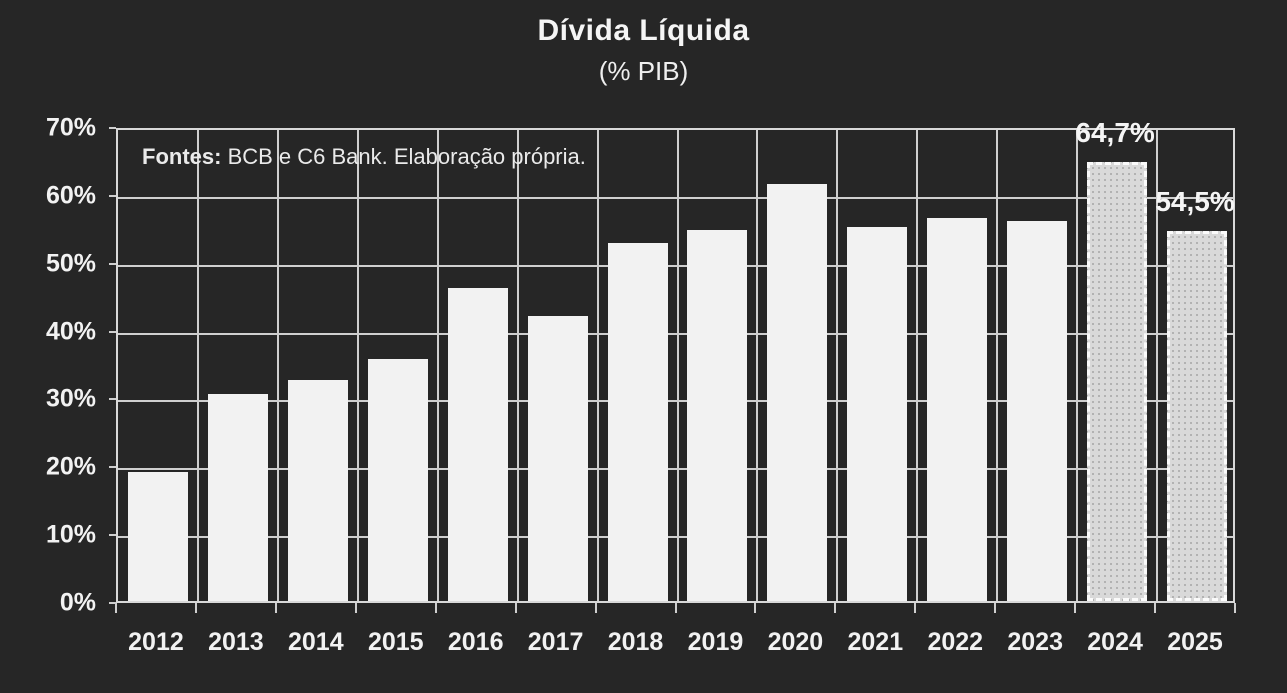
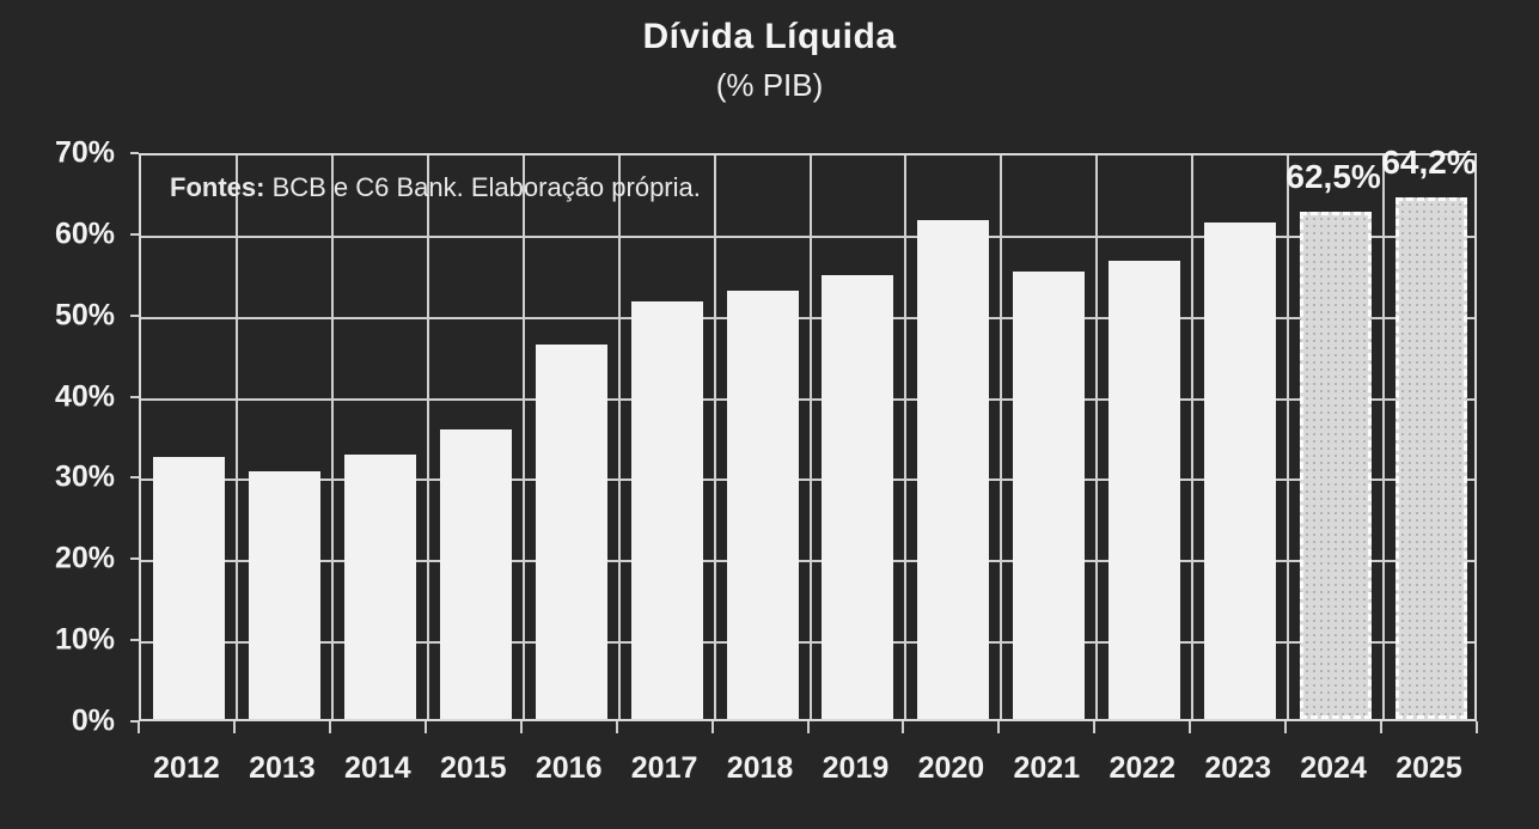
2012: 19% -> 32%
2017: 42% -> 51%
2023: 56% -> 61%
2024: 64,7% -> 62,5%
2025: 54,5% -> 64,2%
